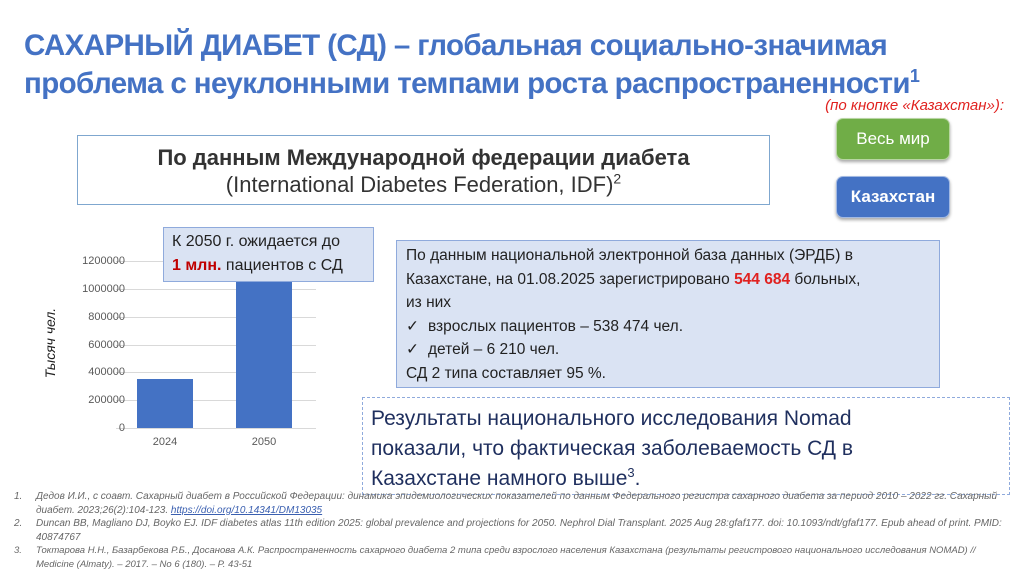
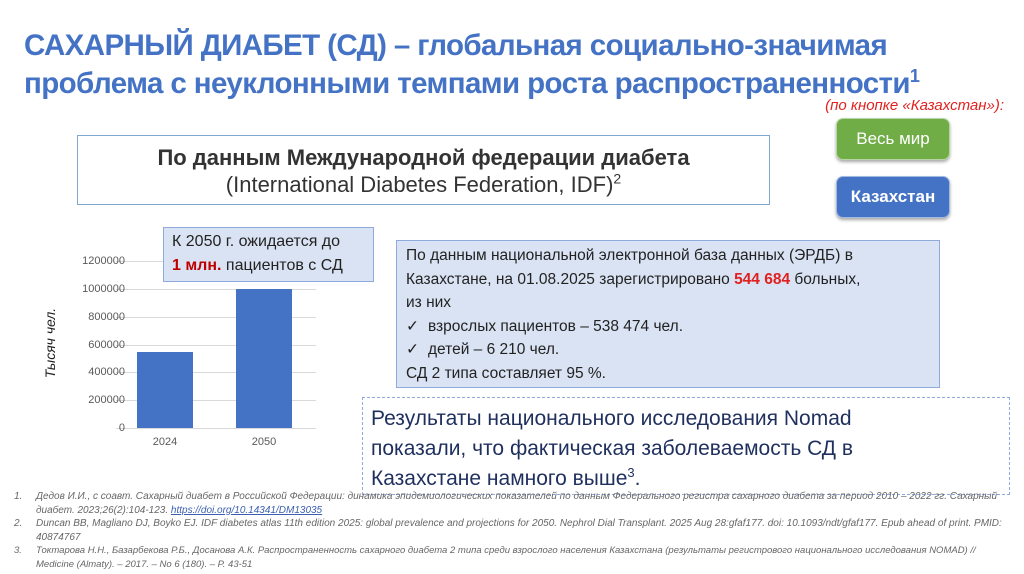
2024: 350000 -> 540000
2050: 1050000 -> 1000000
